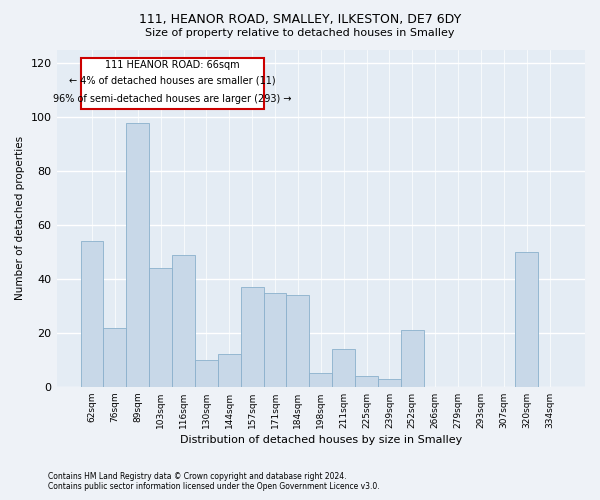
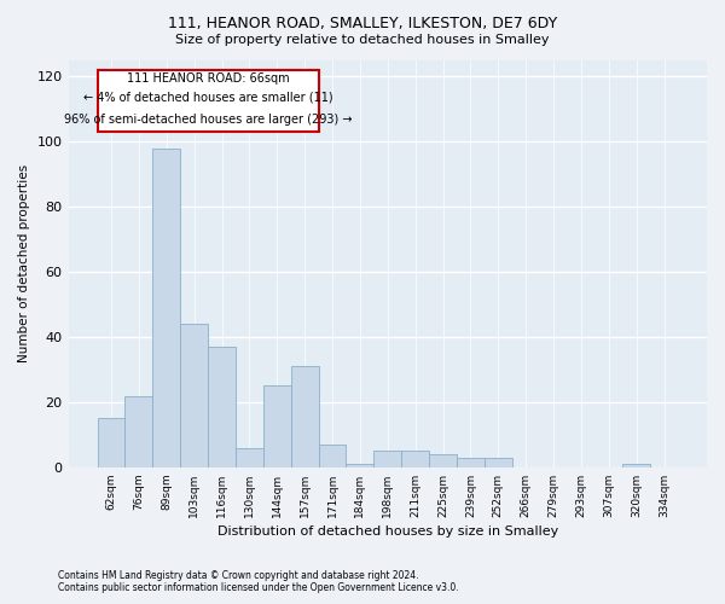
62sqm: 54 -> 15
116sqm: 49 -> 37
130sqm: 10 -> 6
144sqm: 12 -> 25
157sqm: 37 -> 31
171sqm: 35 -> 7
184sqm: 34 -> 1
211sqm: 14 -> 5
252sqm: 21 -> 3
320sqm: 50 -> 1
